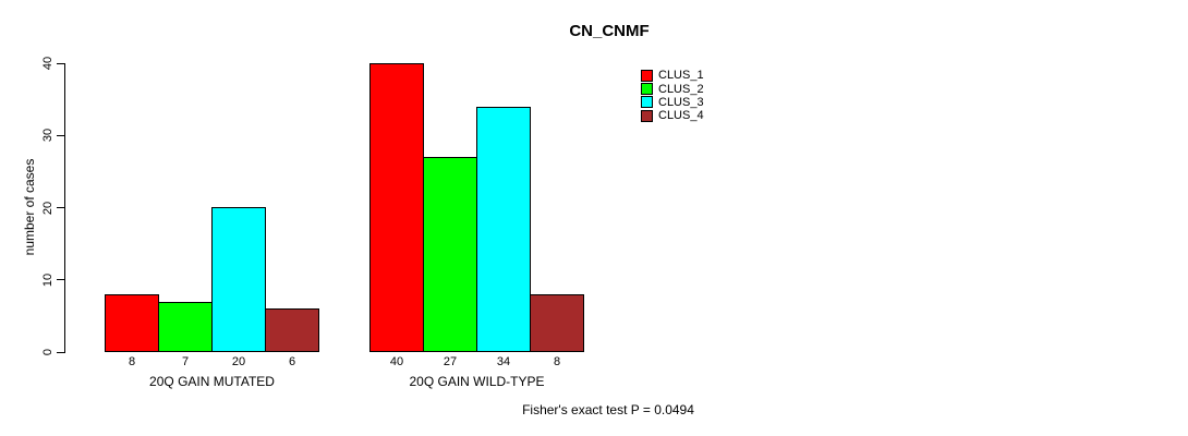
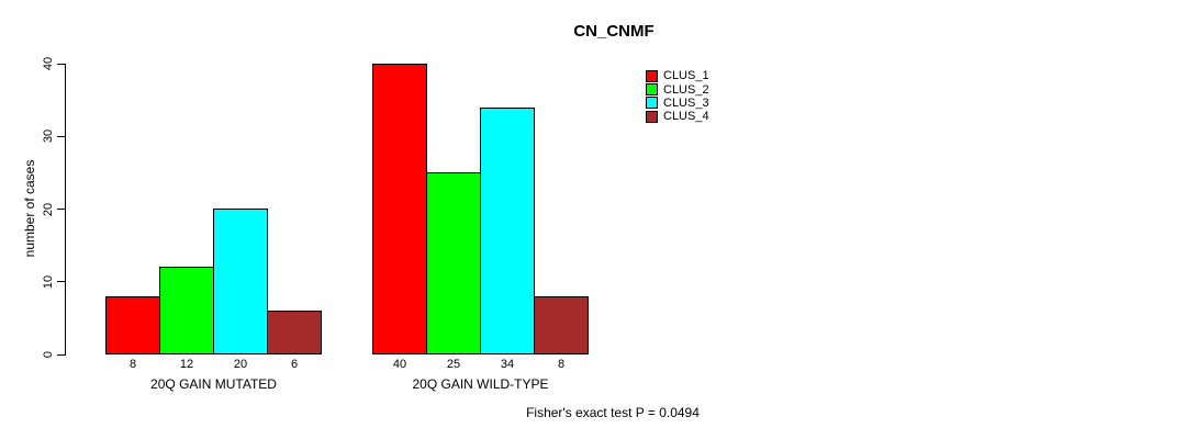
CLUS_2/20Q GAIN MUTATED: 7 -> 12
CLUS_2/20Q GAIN WILD-TYPE: 27 -> 25
